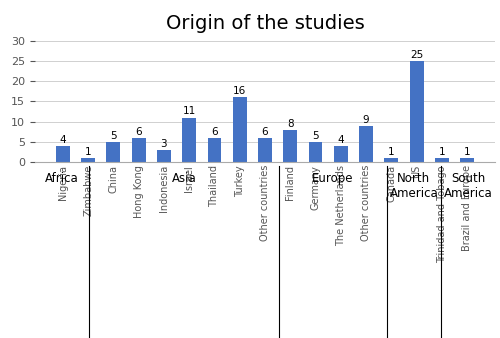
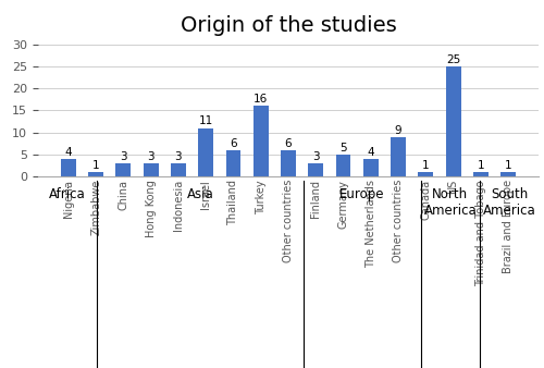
China: 5 -> 3
Hong Kong: 6 -> 3
Finland: 8 -> 3
